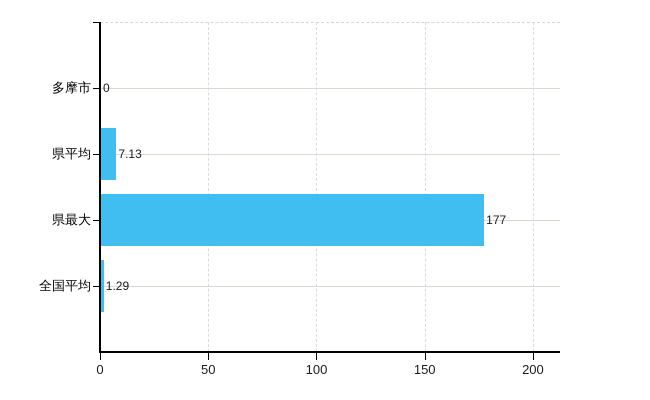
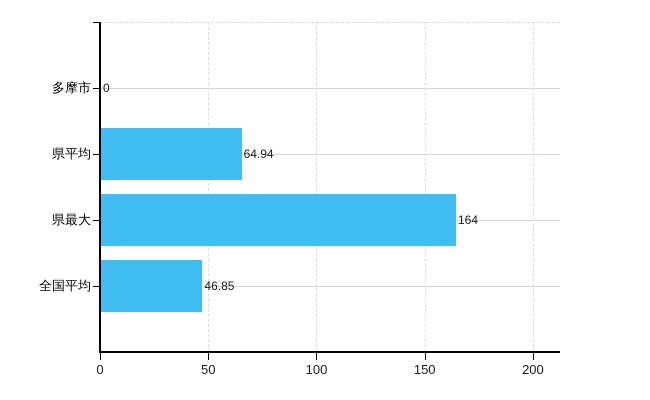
県平均: 7.13 -> 64.94
県最大: 177 -> 164
全国平均: 1.29 -> 46.85
